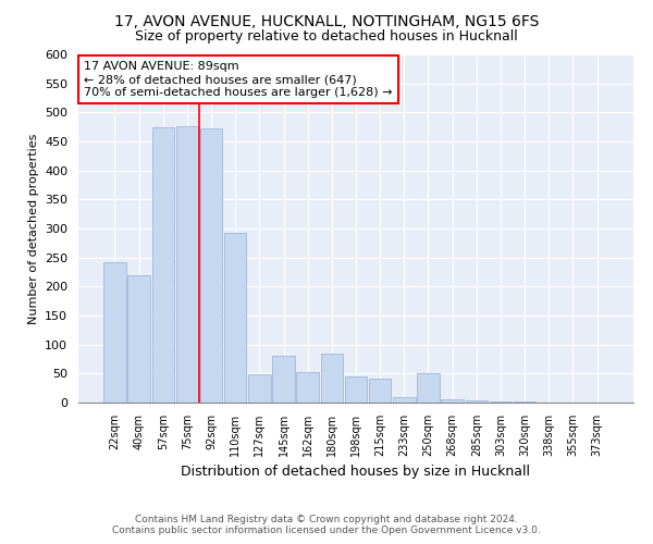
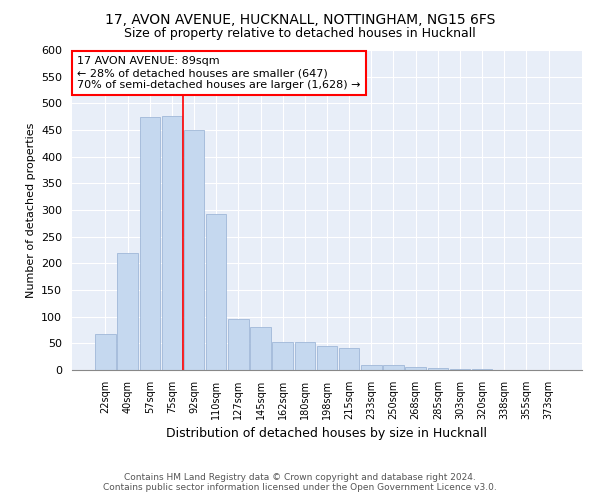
22sqm: 242 -> 68
92sqm: 472 -> 450
127sqm: 48 -> 95
180sqm: 84 -> 53
250sqm: 50 -> 10
